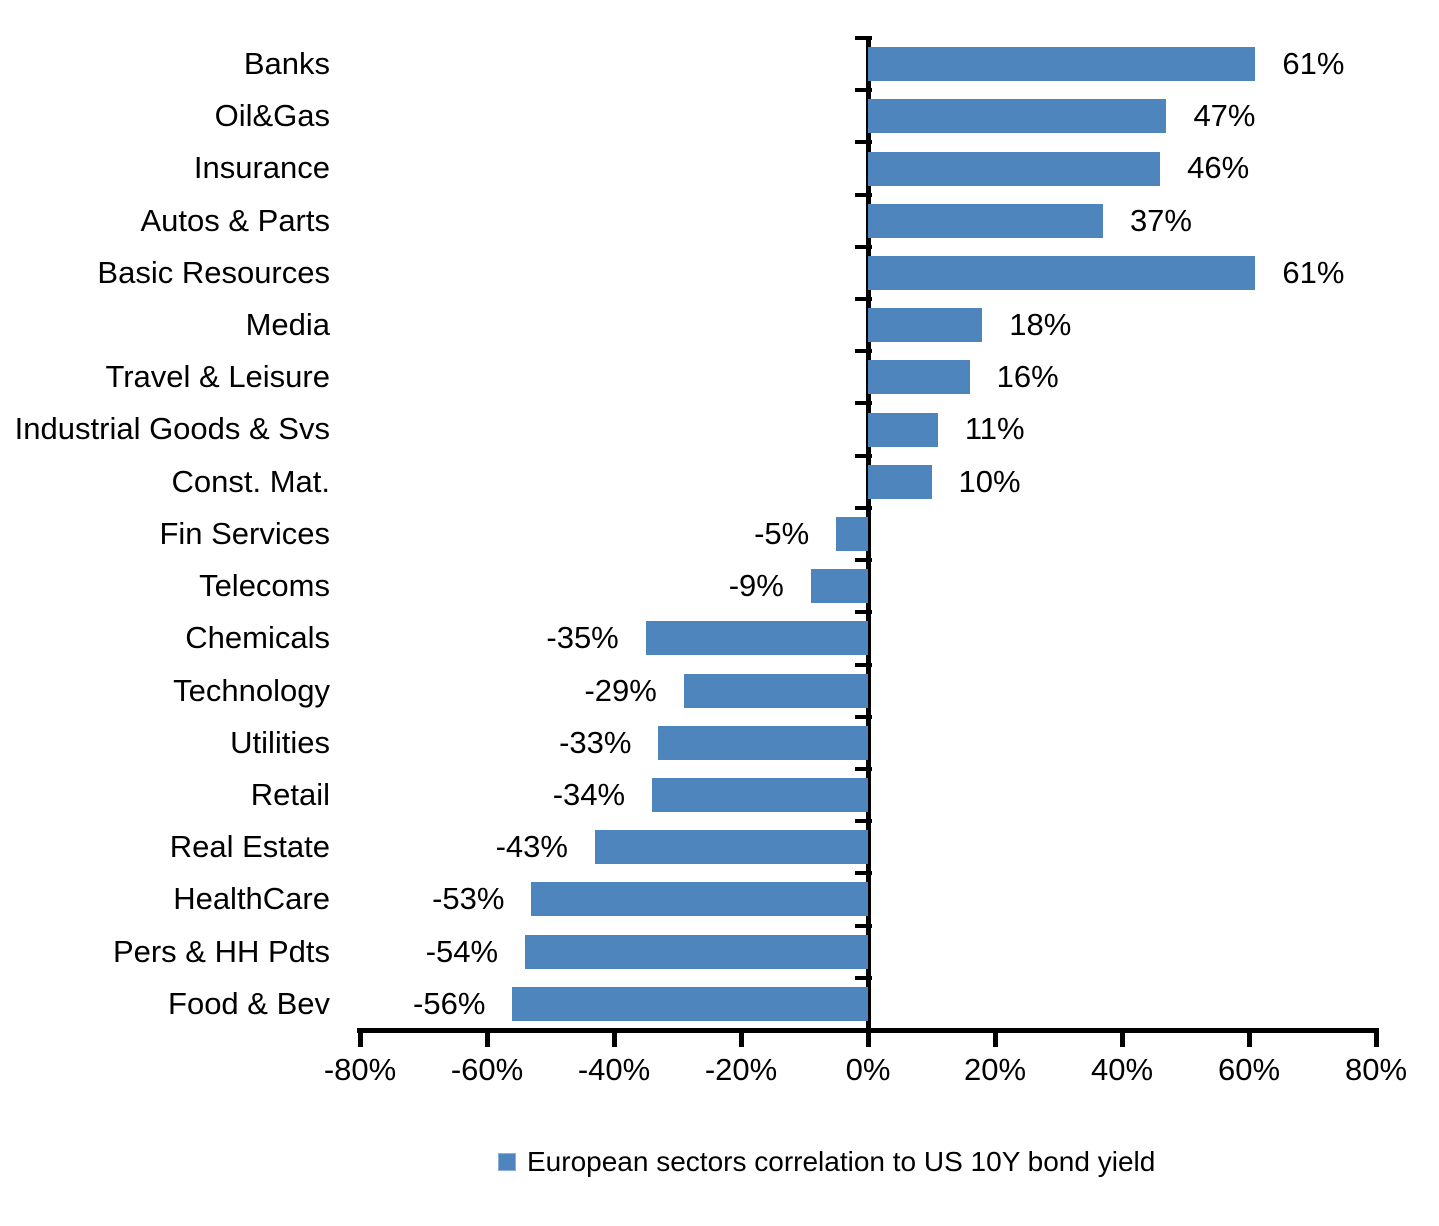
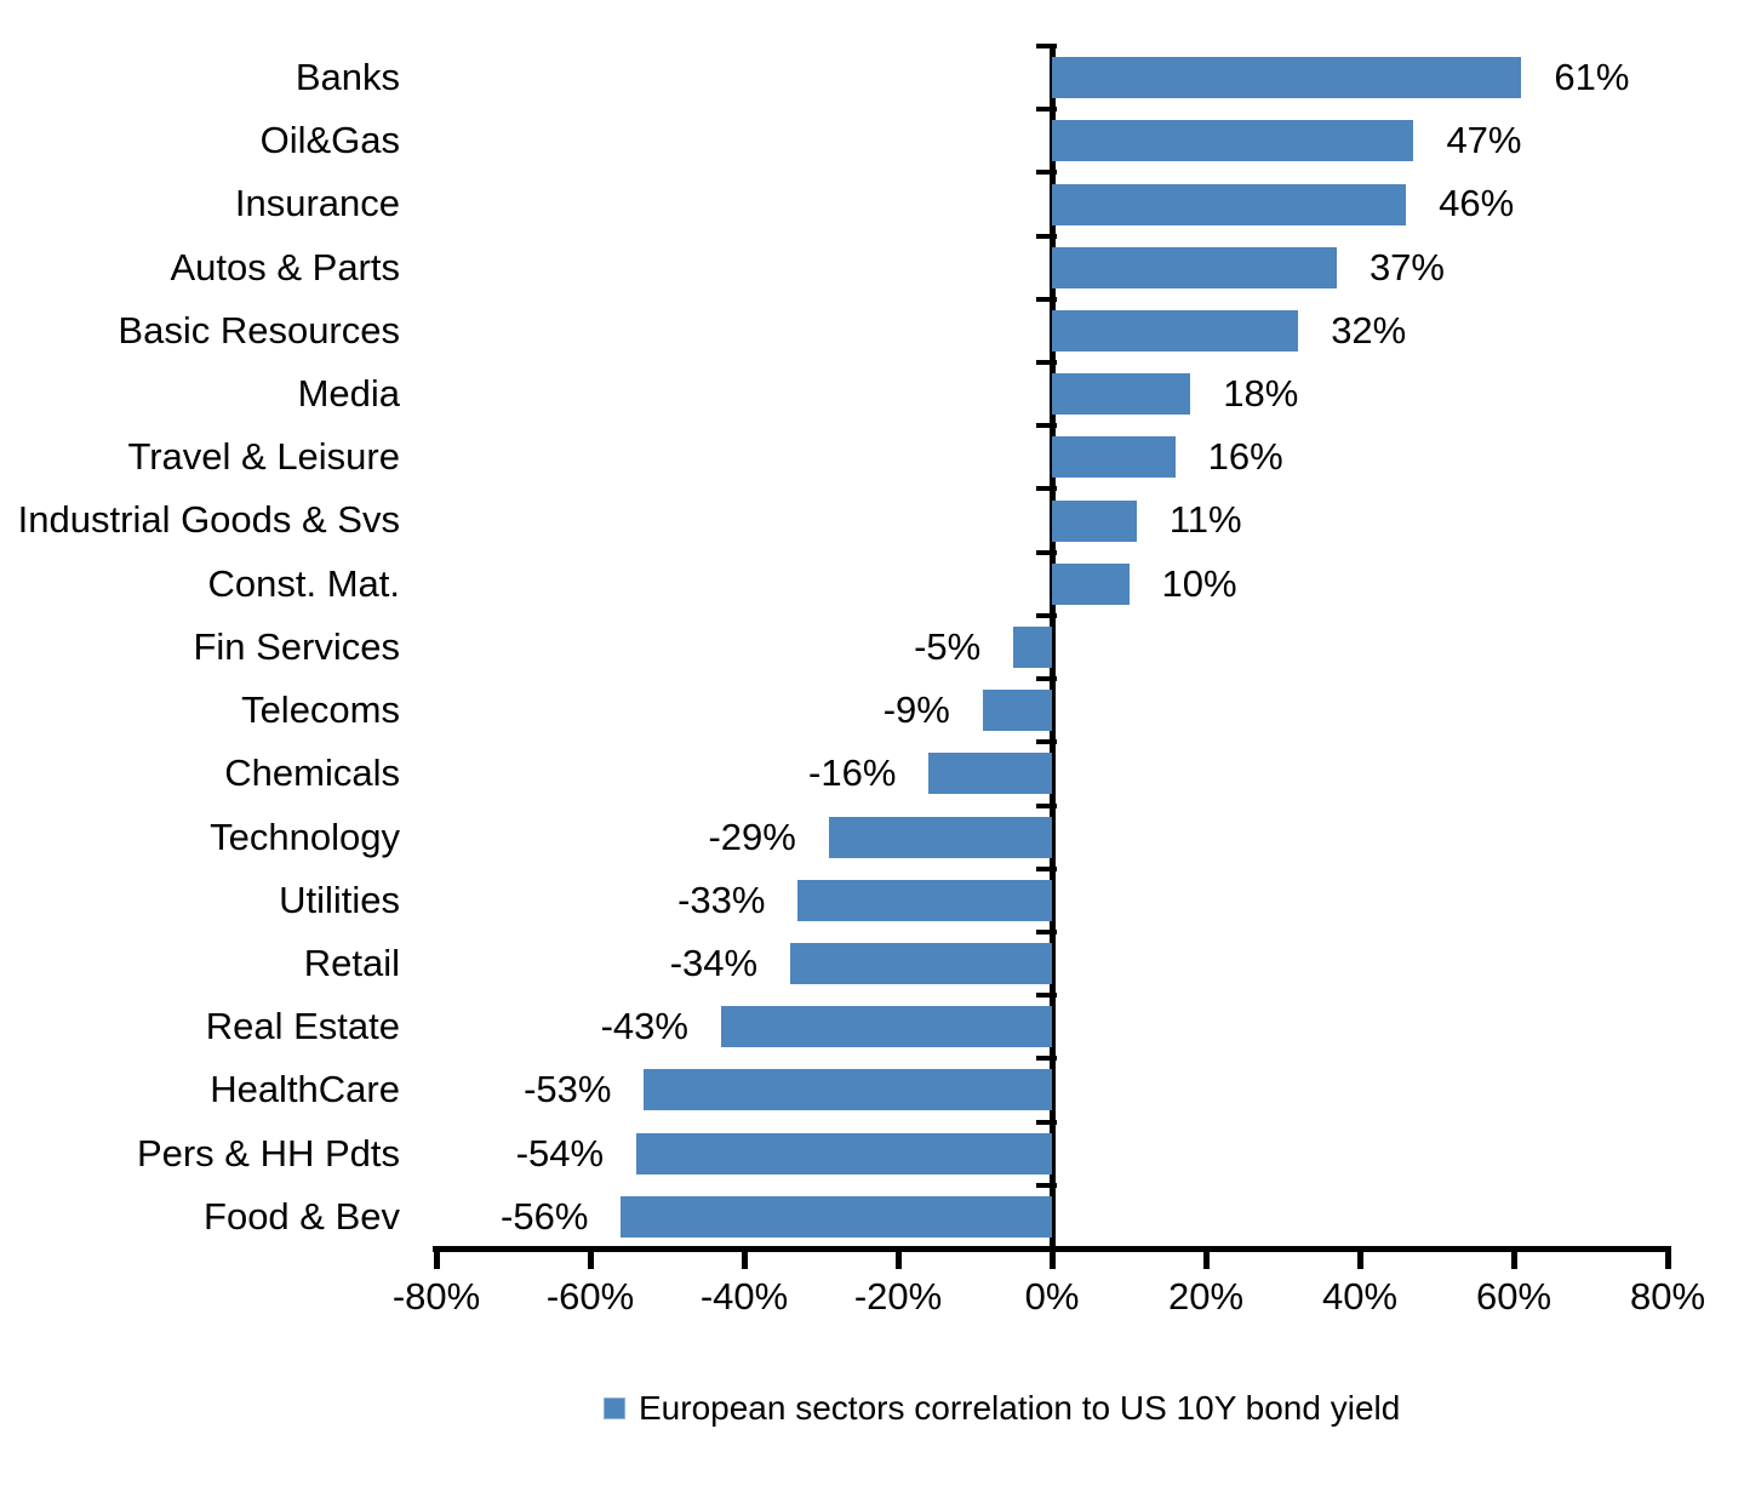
Basic Resources: 61% -> 32%
Chemicals: -35% -> -16%
